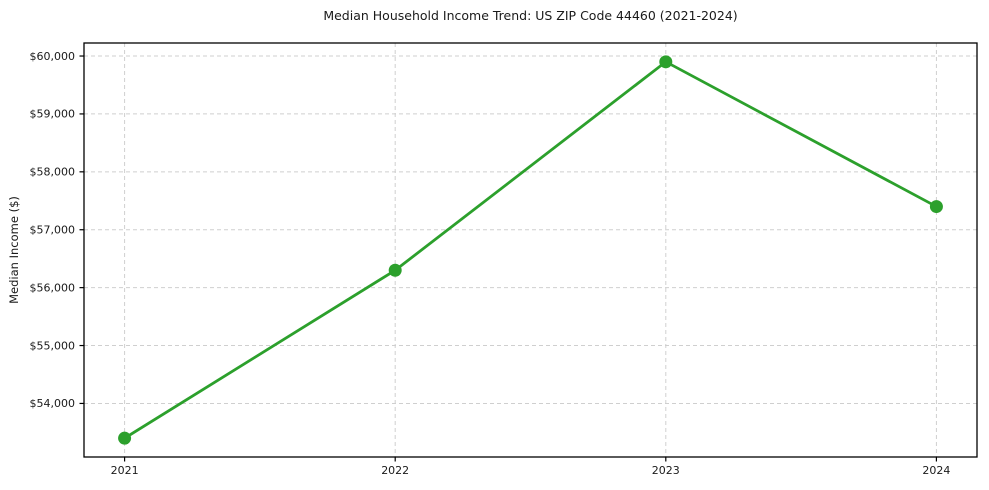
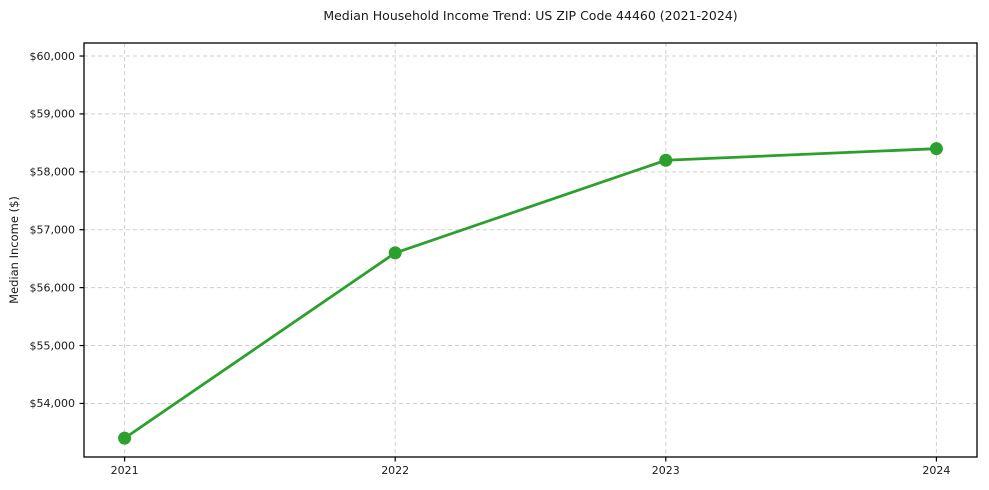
2022: $56300 -> $56600
2023: $59900 -> $58200
2024: $57400 -> $58400
